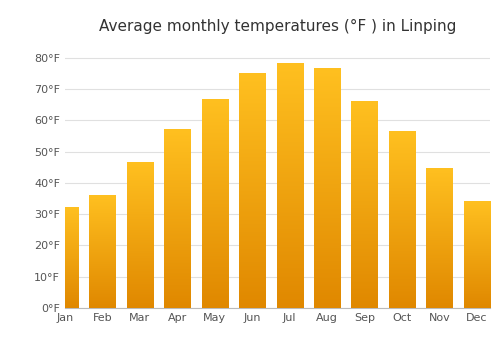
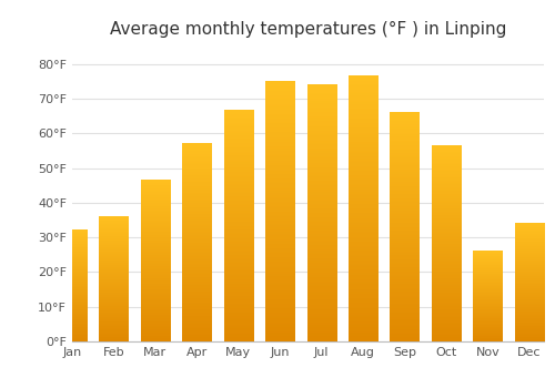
Jul: 78.0°F -> 74.0°F
Nov: 44.5°F -> 26.0°F
